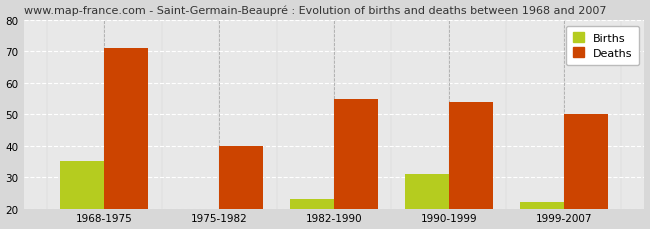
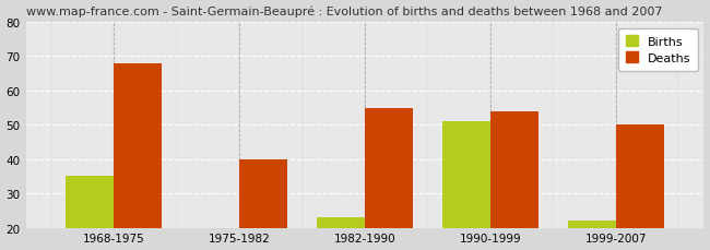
Deaths/1968-1975: 71 -> 68
Births/1990-1999: 31 -> 51
